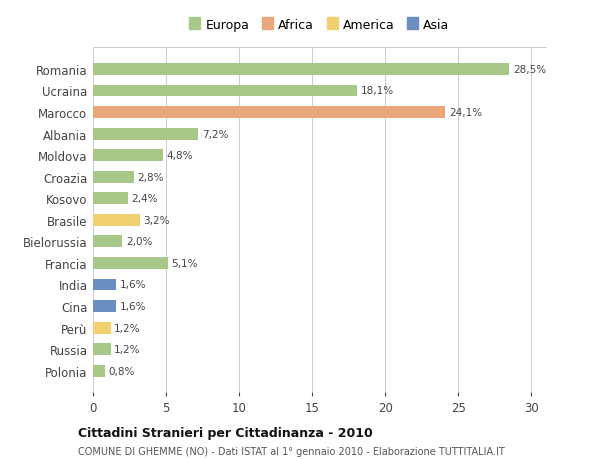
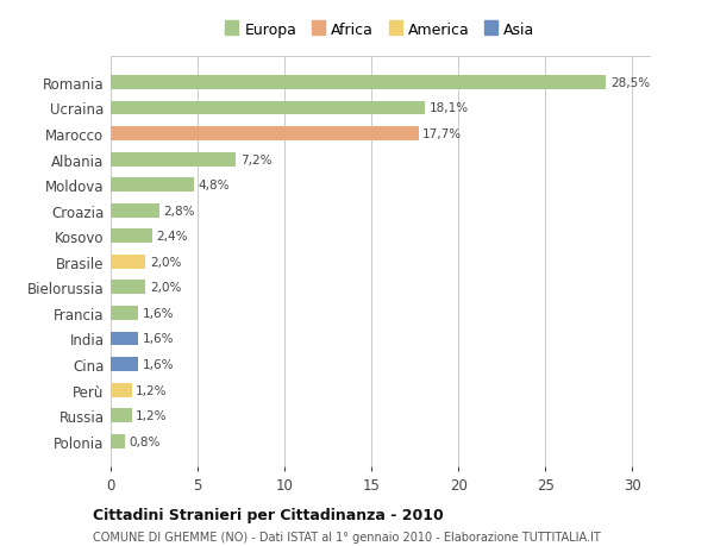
Marocco: 24,1% -> 17,7%
Brasile: 3,2% -> 2,0%
Francia: 5,1% -> 1,6%
